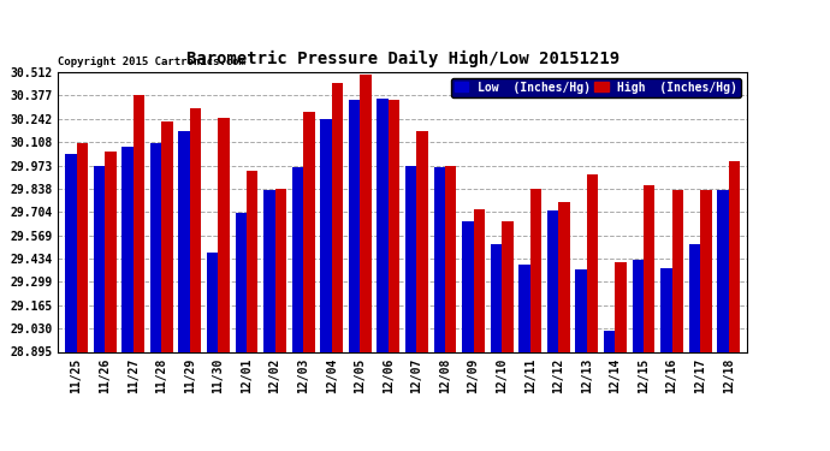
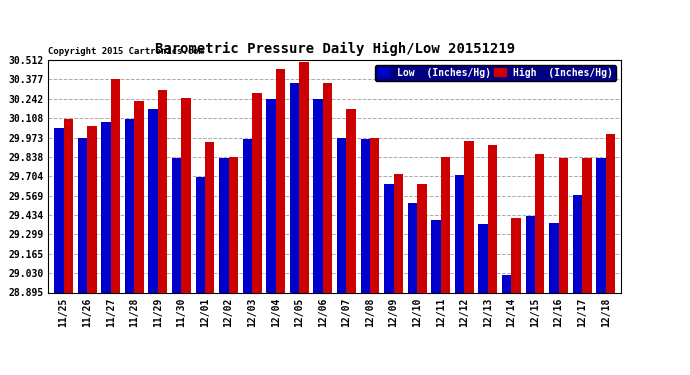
Low (Inches/Hg)/11/30: 29.47 -> 29.83
Low (Inches/Hg)/12/06: 30.36 -> 30.24
High (Inches/Hg)/12/12: 29.76 -> 29.95
Low (Inches/Hg)/12/17: 29.52 -> 29.57
